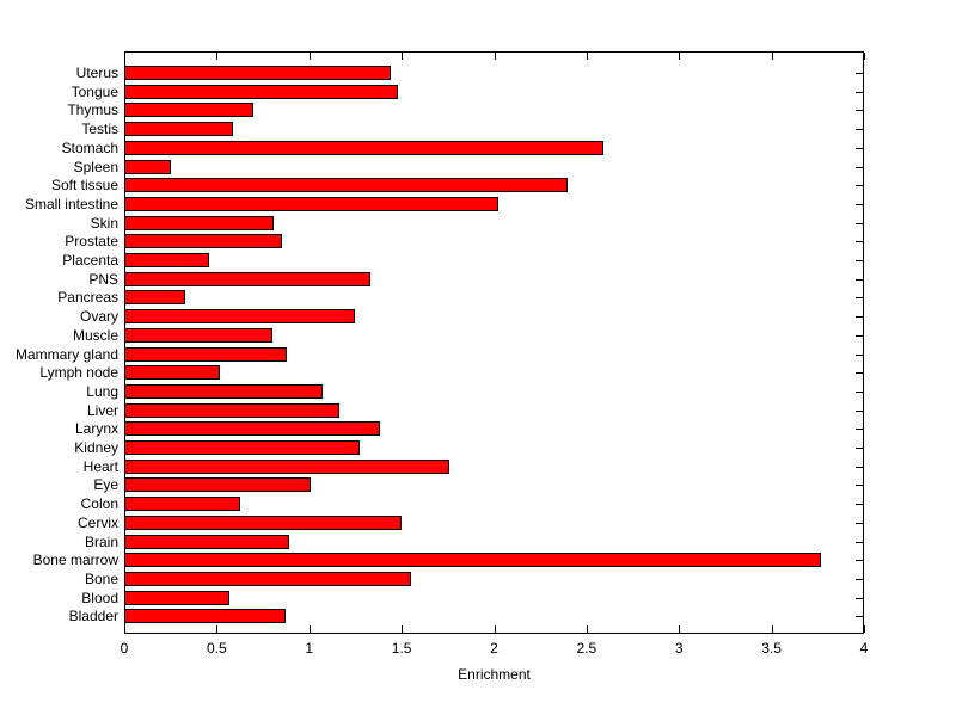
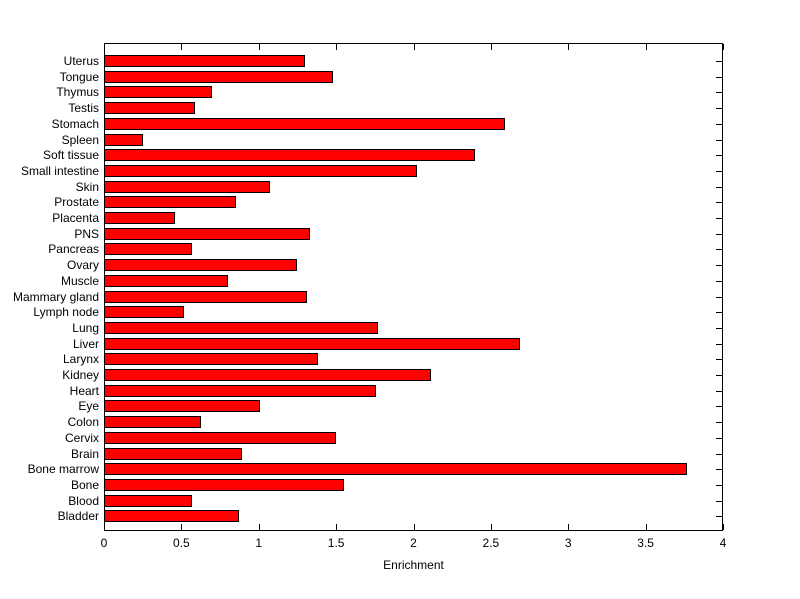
Uterus: 1.44 -> 1.30
Skin: 0.81 -> 1.07
Pancreas: 0.33 -> 0.57
Mammary gland: 0.88 -> 1.31
Lung: 1.07 -> 1.77
Liver: 1.16 -> 2.69
Kidney: 1.27 -> 2.11
